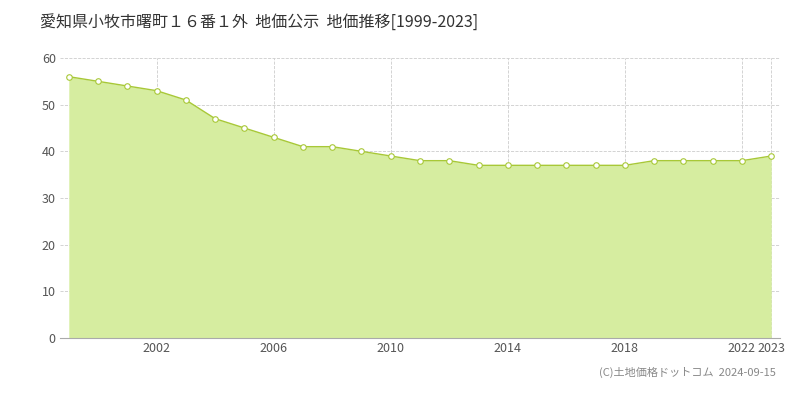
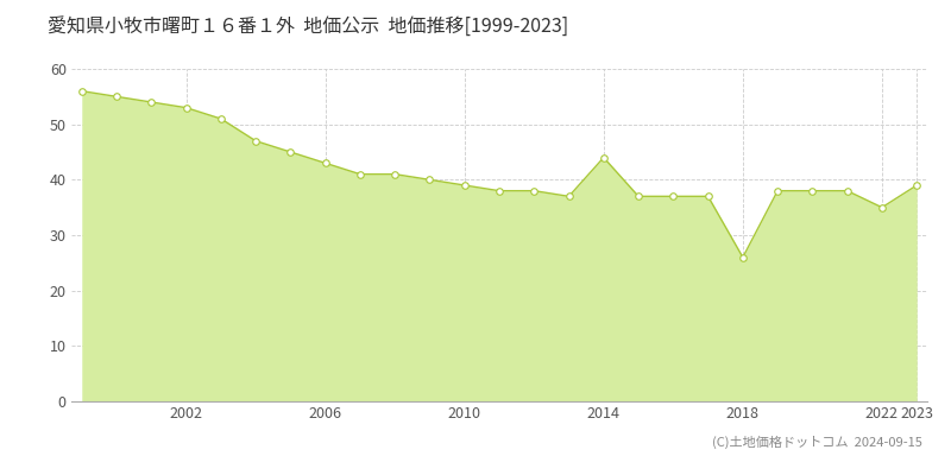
2014: 37 -> 44
2018: 37 -> 26
2022: 38 -> 35
